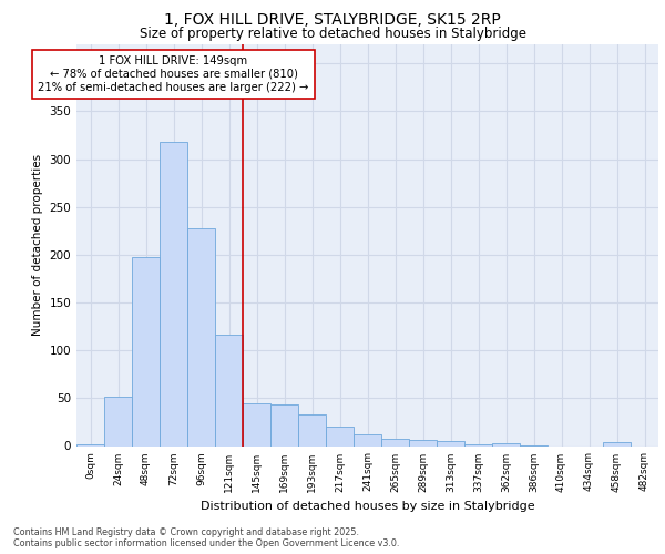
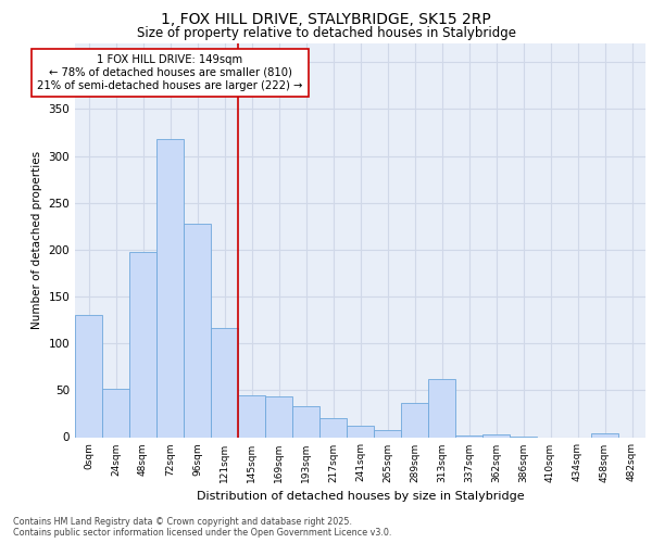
0sqm: 2 -> 130
289sqm: 6 -> 36
313sqm: 5 -> 62
